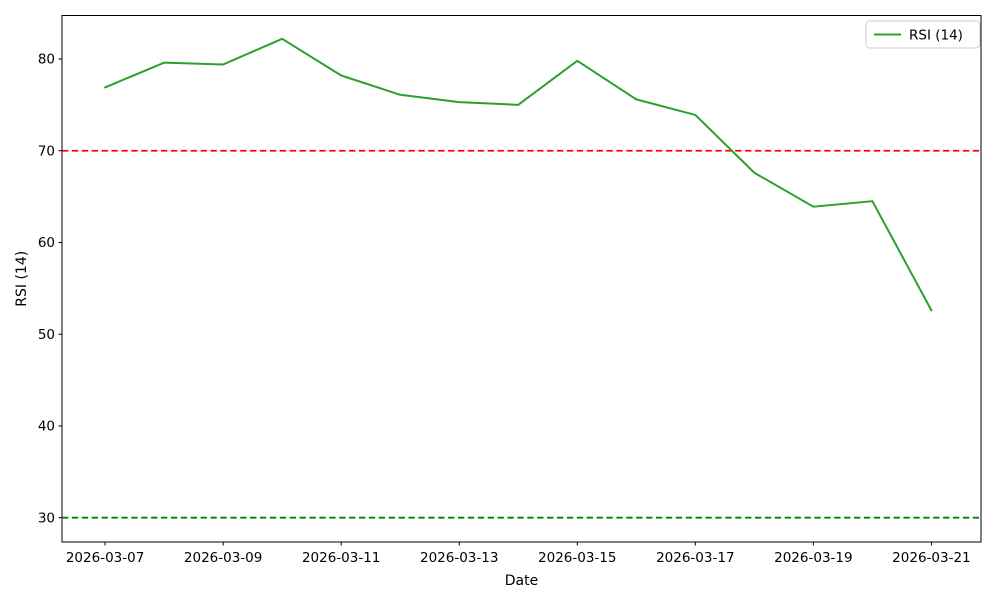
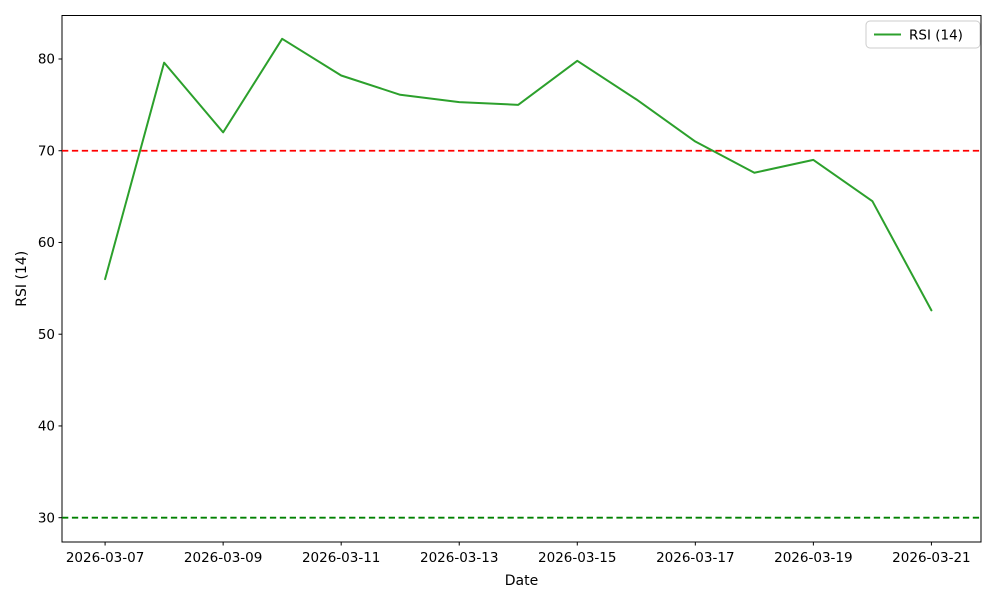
2026-03-07: 77 -> 56
2026-03-09: 79 -> 72
2026-03-17: 74 -> 71
2026-03-19: 64 -> 69
